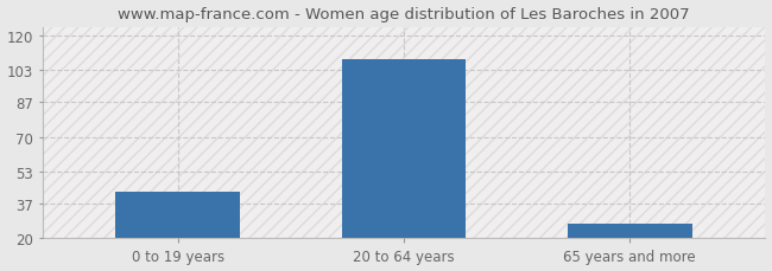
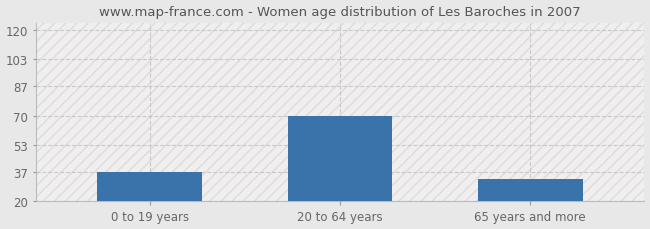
0 to 19 years: 43 -> 37
20 to 64 years: 108 -> 70
65 years and more: 27 -> 33
